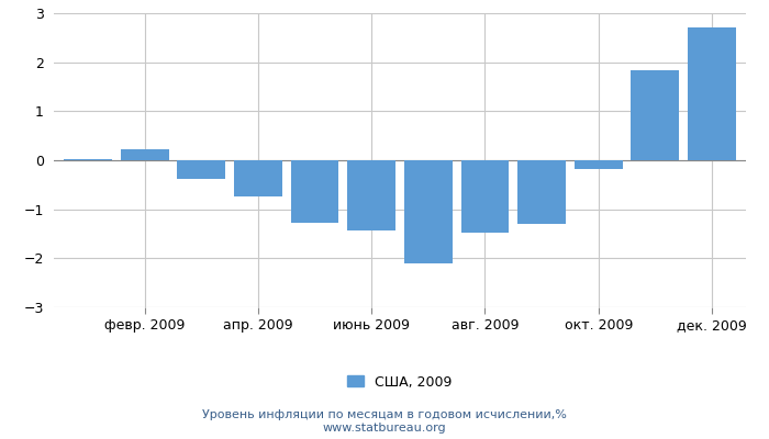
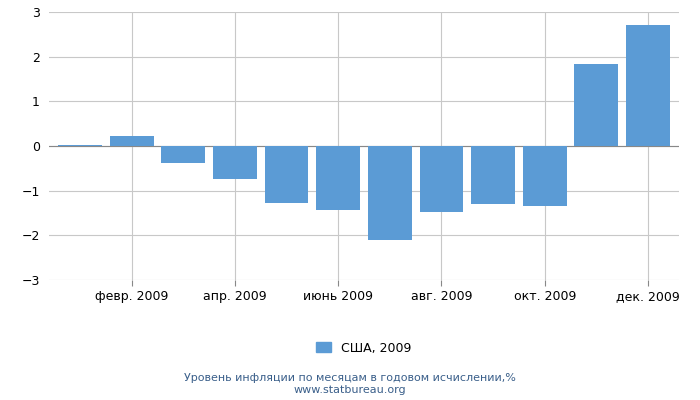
окт. 2009: -0.18 -> -1.35
